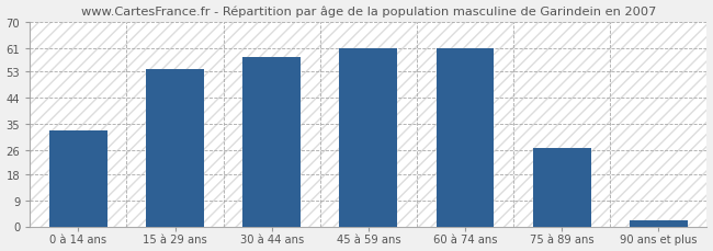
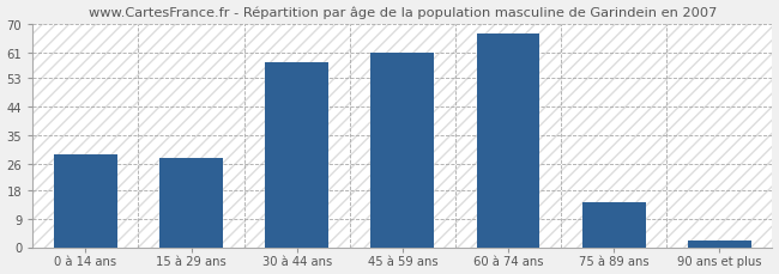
0 à 14 ans: 33 -> 29
15 à 29 ans: 54 -> 28
60 à 74 ans: 61 -> 67
75 à 89 ans: 27 -> 14
